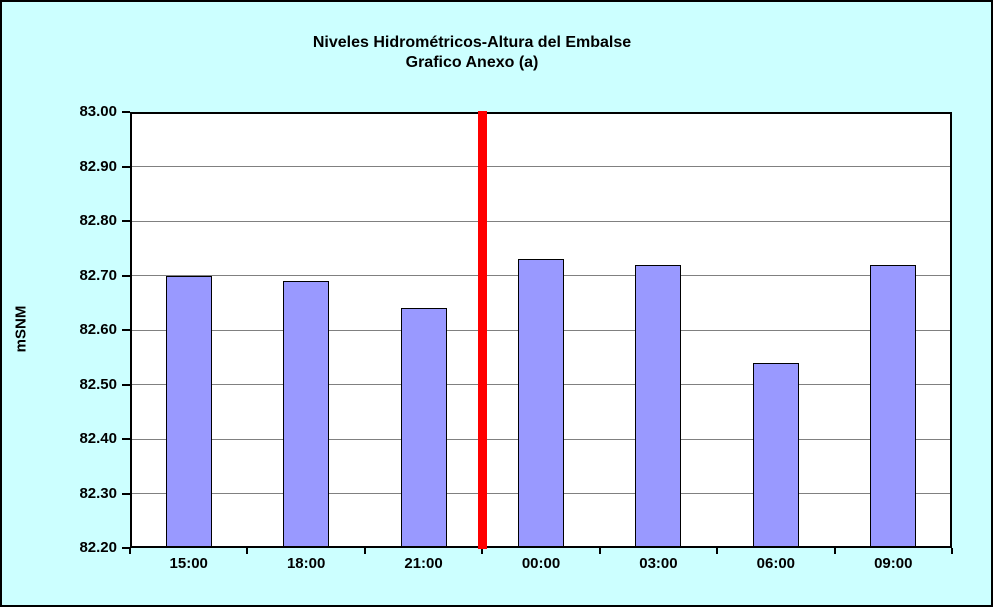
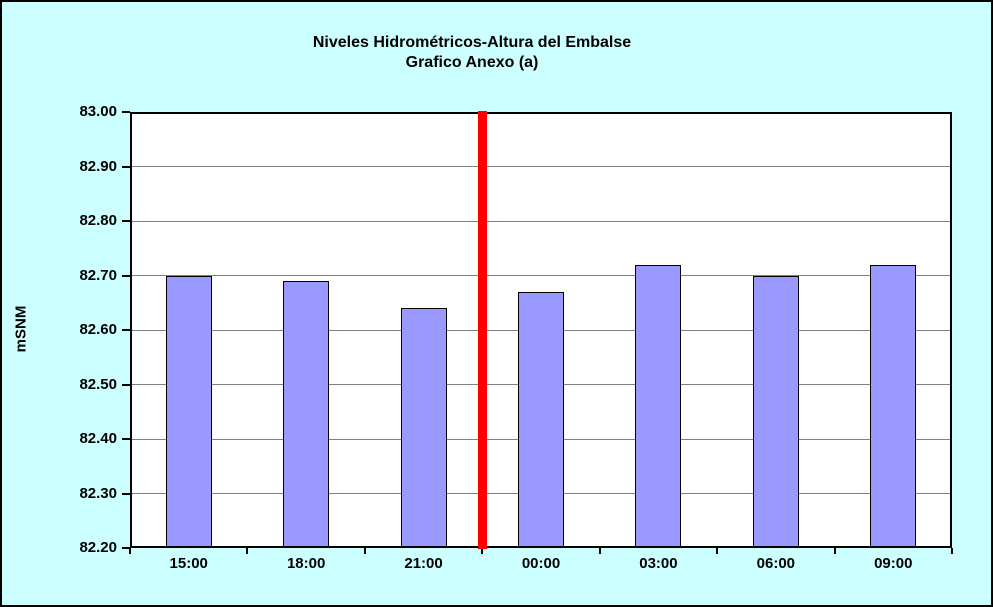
00:00: 82.73 -> 82.67
06:00: 82.54 -> 82.70
